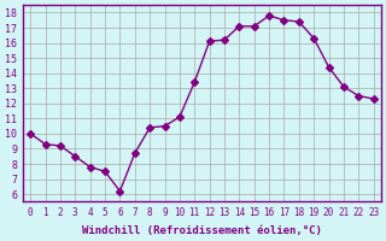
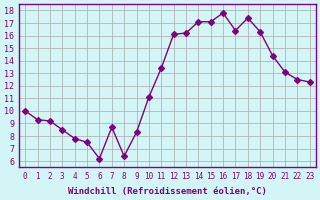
8: 10.4 -> 6.4
9: 10.5 -> 8.3
17: 17.5 -> 16.4
